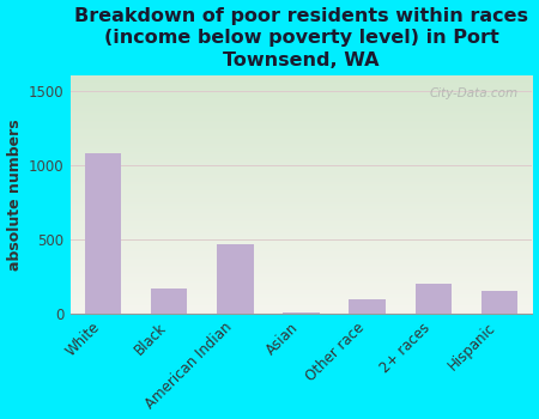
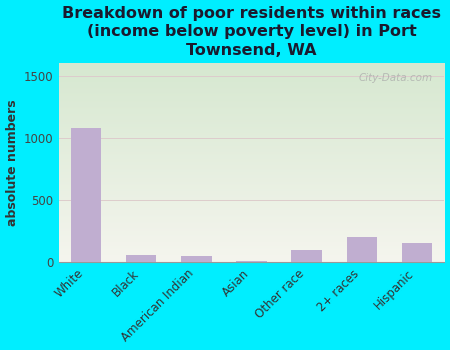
Black: 170 -> 60
American Indian: 470 -> 50
